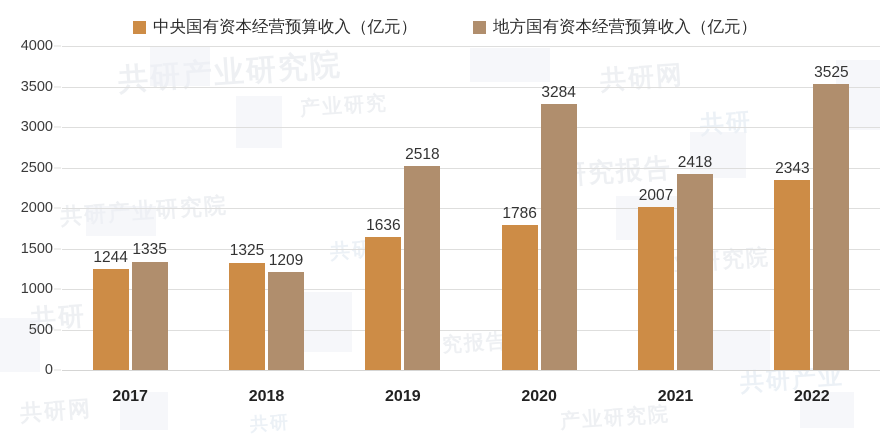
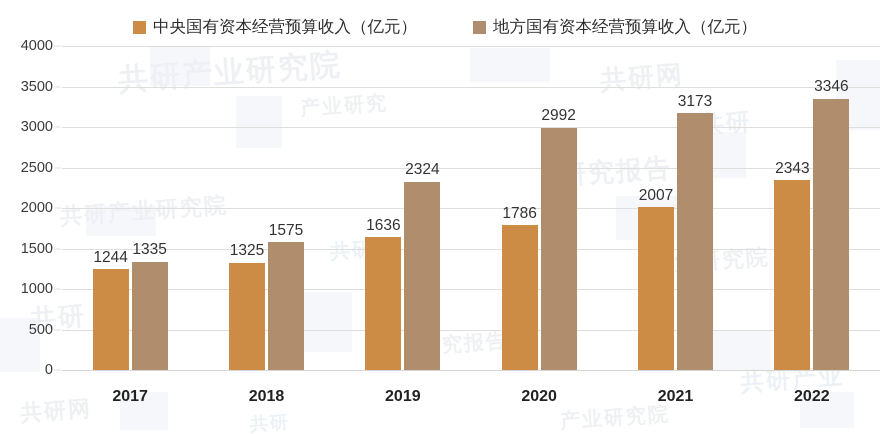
地方国有资本经营预算收入（亿元）/2018: 1209 -> 1575
地方国有资本经营预算收入（亿元）/2019: 2518 -> 2324
地方国有资本经营预算收入（亿元）/2020: 3284 -> 2992
地方国有资本经营预算收入（亿元）/2021: 2418 -> 3173
地方国有资本经营预算收入（亿元）/2022: 3525 -> 3346
